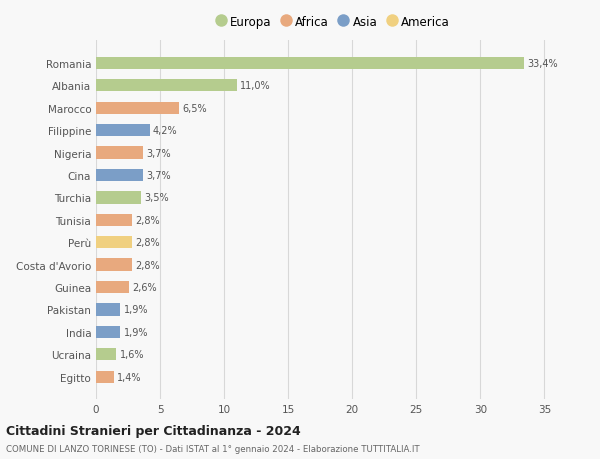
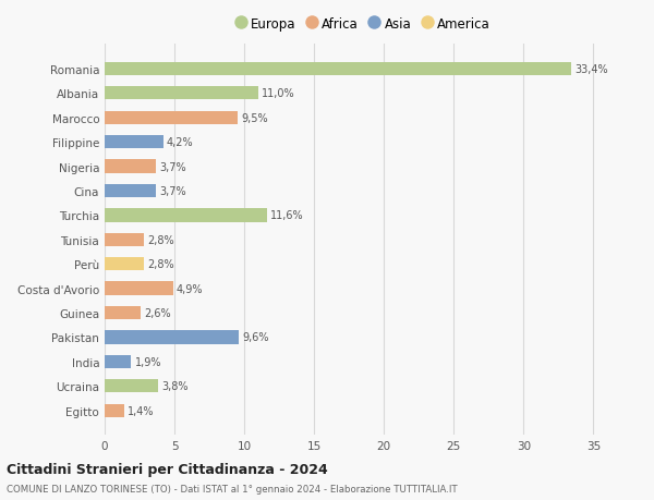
Marocco: 6,5% -> 9,5%
Turchia: 3,5% -> 11,6%
Costa d'Avorio: 2,8% -> 4,9%
Pakistan: 1,9% -> 9,6%
Ucraina: 1,6% -> 3,8%
